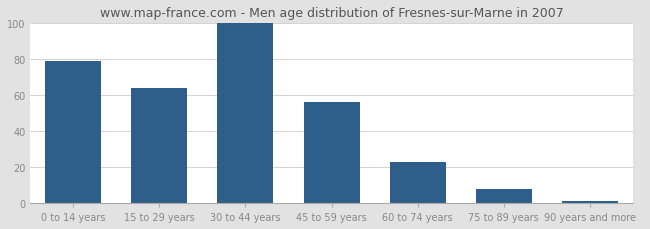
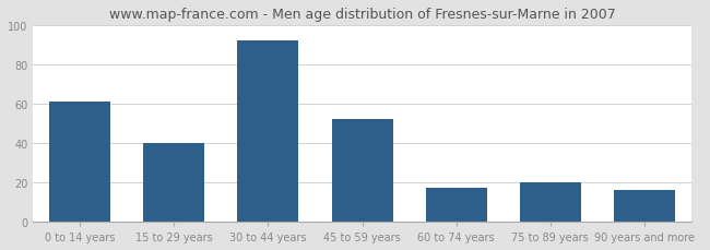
0 to 14 years: 79 -> 61
15 to 29 years: 64 -> 40
30 to 44 years: 100 -> 92
45 to 59 years: 56 -> 52
60 to 74 years: 23 -> 17
75 to 89 years: 8 -> 20
90 years and more: 1 -> 16
